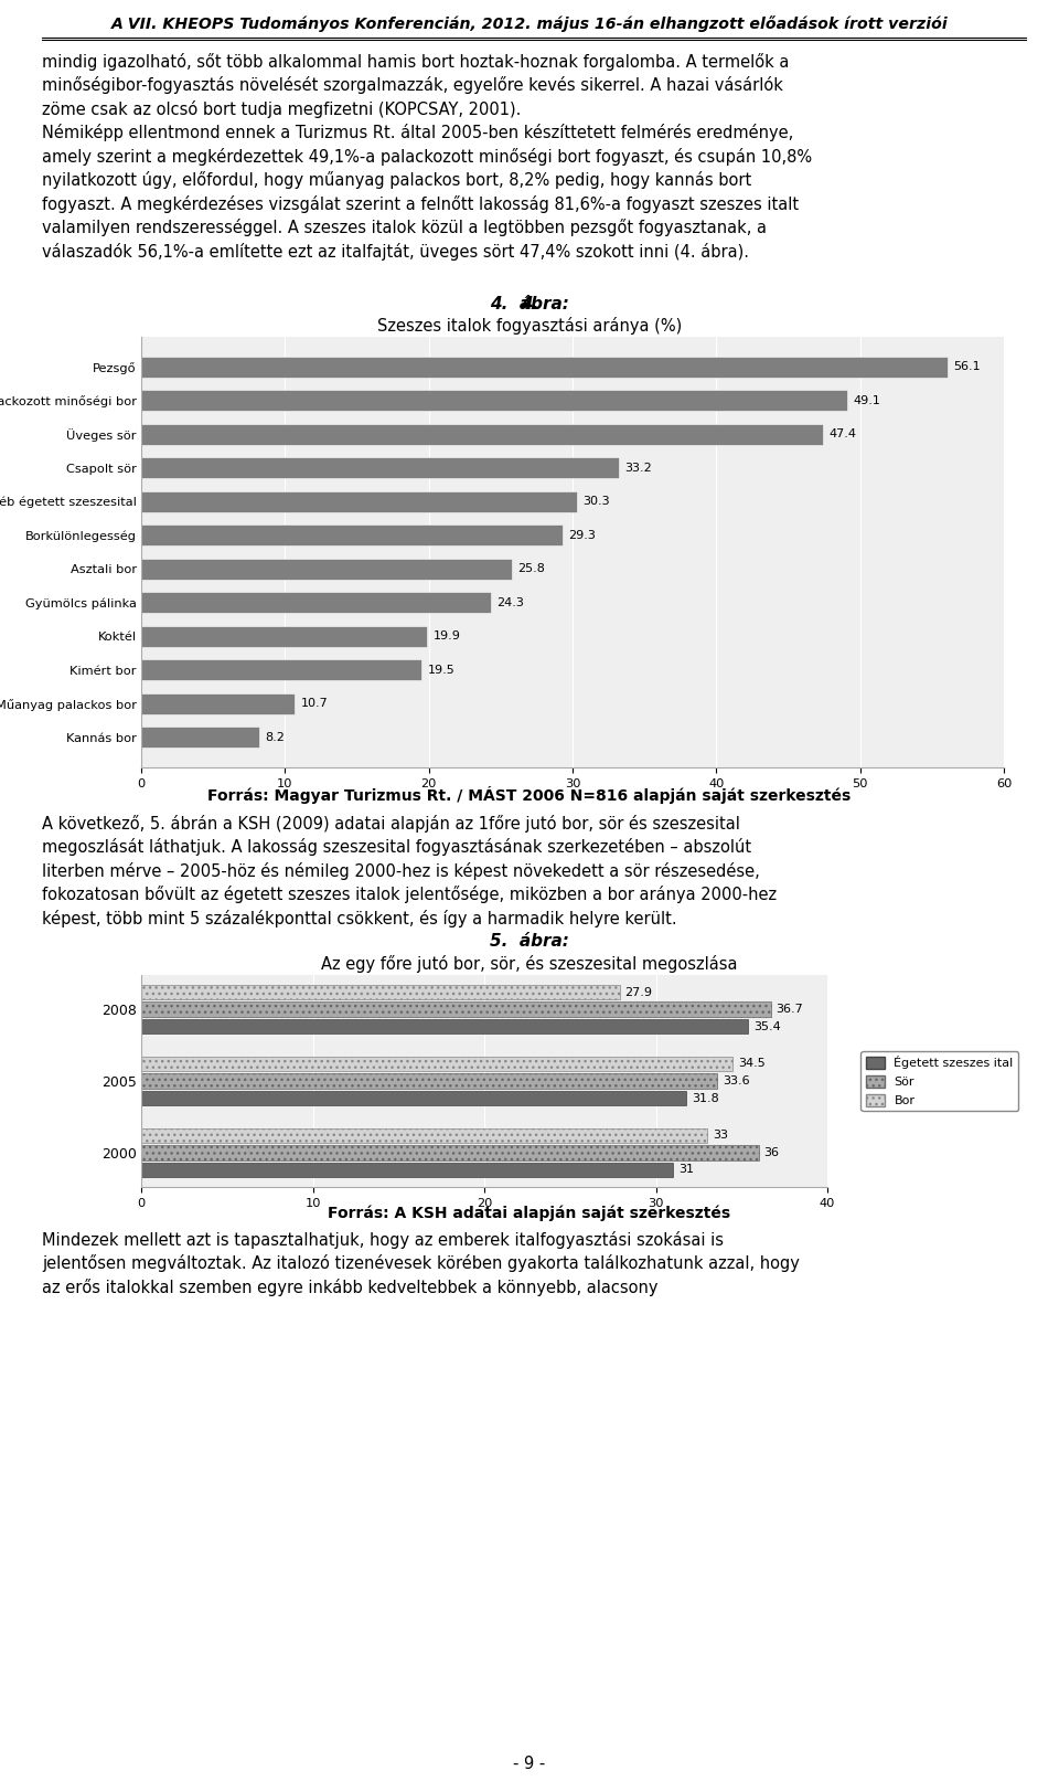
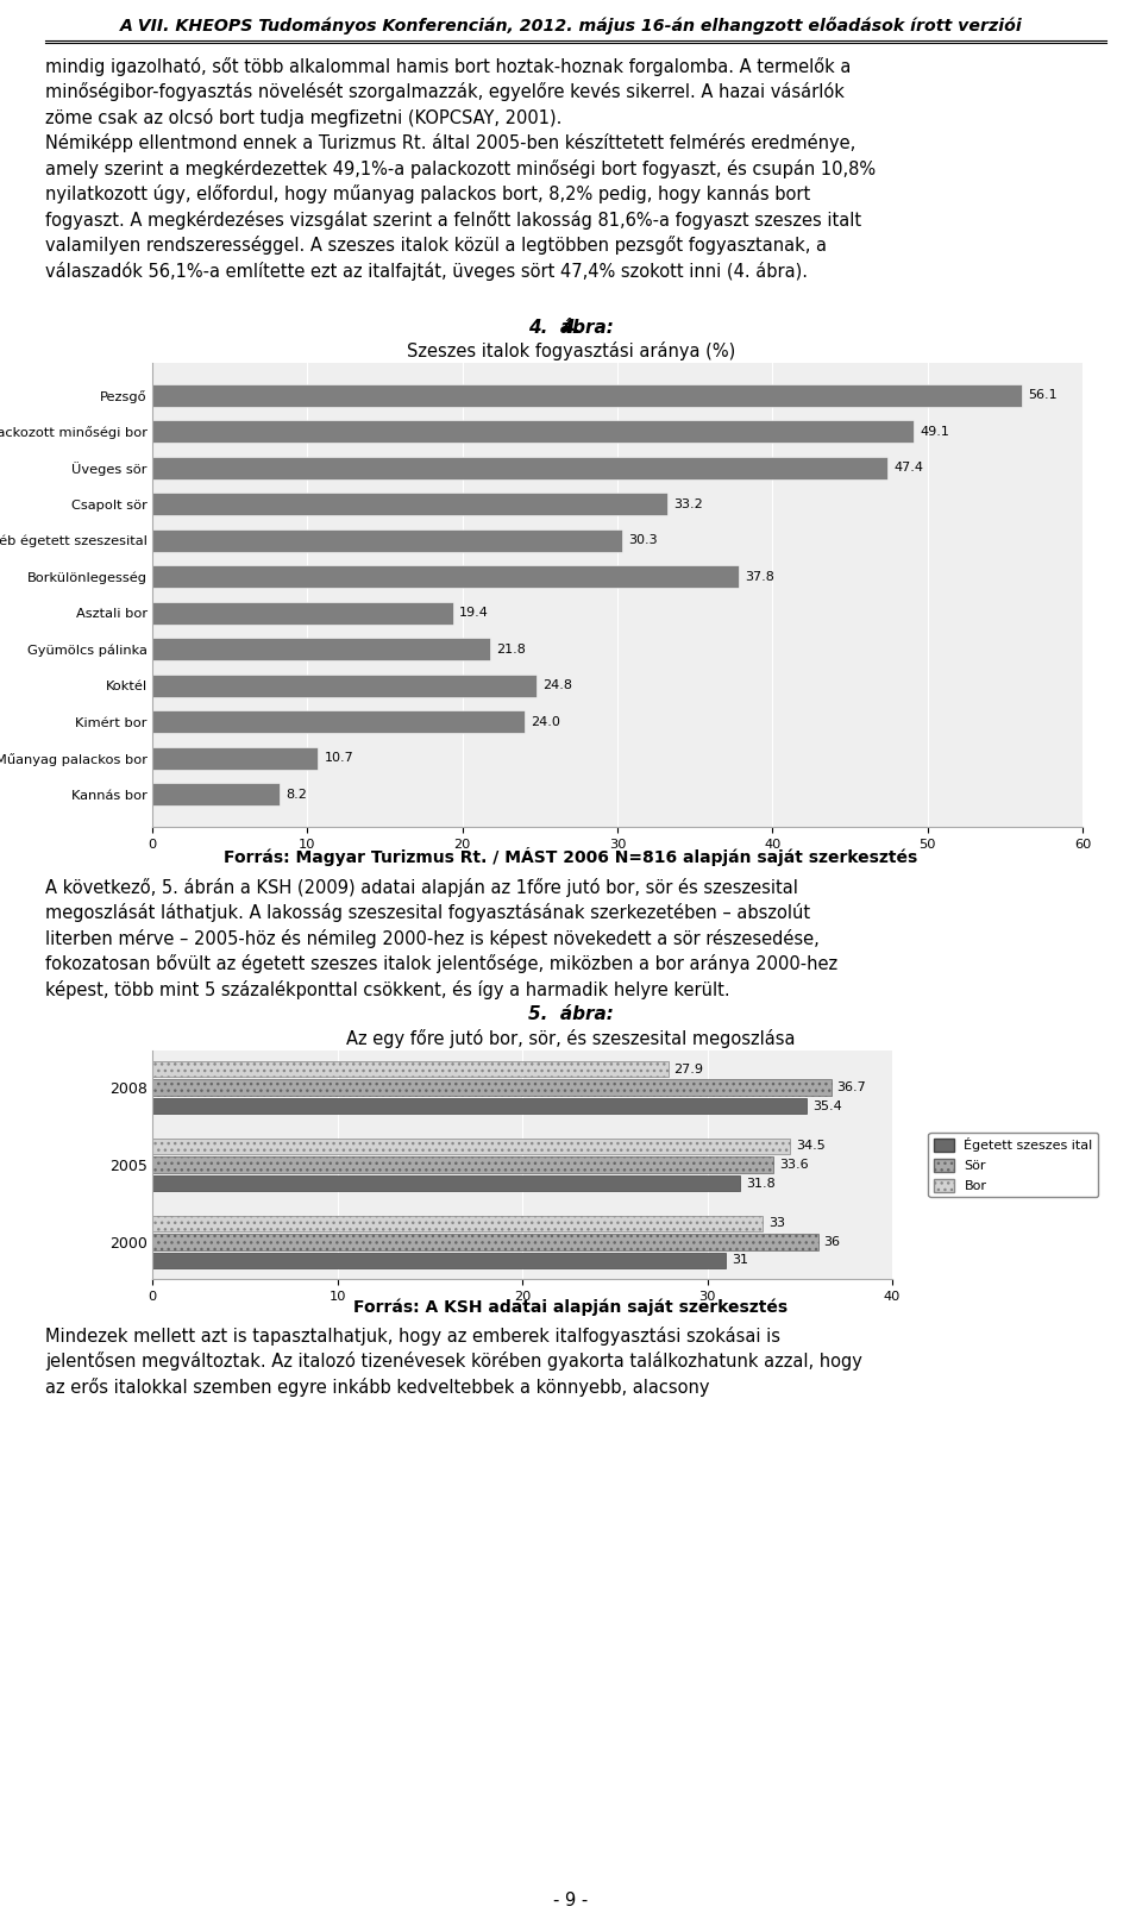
Borkülönlegesség: 29.3 -> 37.8
Asztali bor: 25.8 -> 19.4
Gyümölcs pálinka: 24.3 -> 21.8
Koktél: 19.9 -> 24.8
Kimért bor: 19.5 -> 24.0
